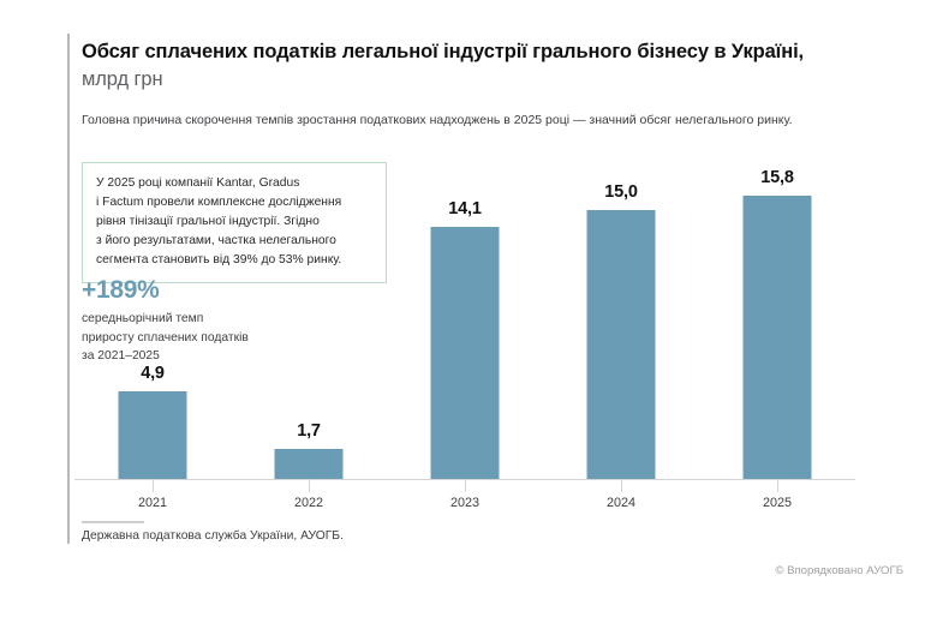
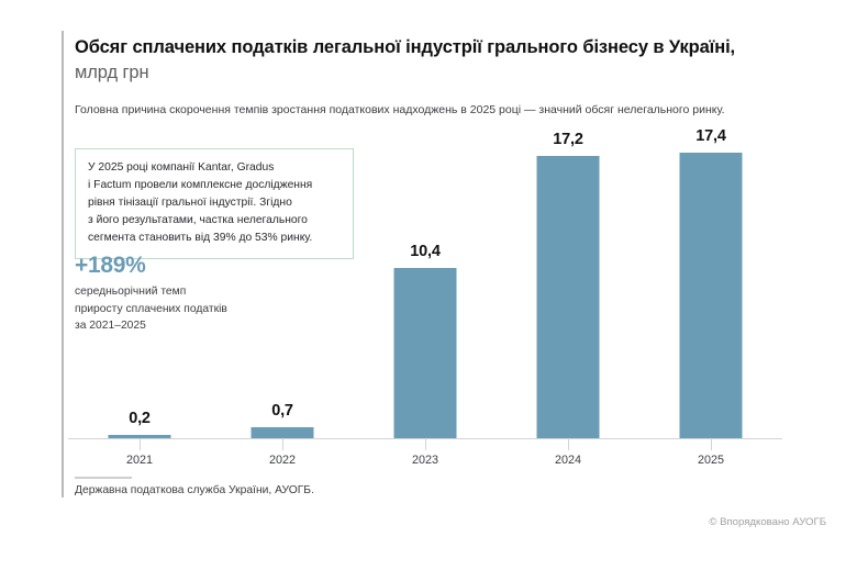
2021: 4,9 -> 0,2
2022: 1,7 -> 0,7
2023: 14,1 -> 10,4
2024: 15,0 -> 17,2
2025: 15,8 -> 17,4
